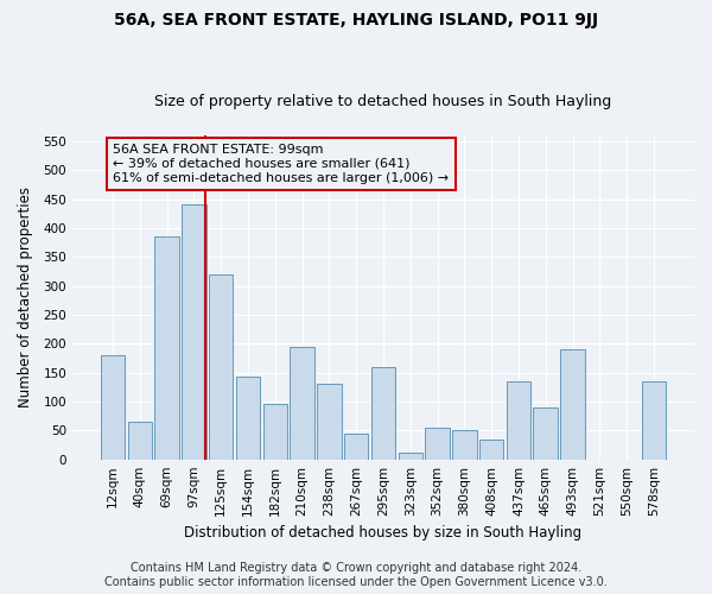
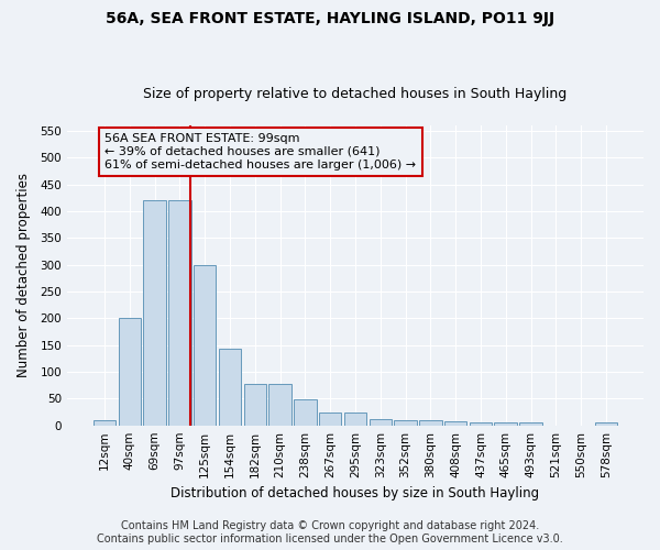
12sqm: 180 -> 10
40sqm: 65 -> 200
69sqm: 385 -> 420
97sqm: 440 -> 420
125sqm: 320 -> 300
182sqm: 95 -> 77
210sqm: 195 -> 77
238sqm: 130 -> 48
267sqm: 45 -> 24
295sqm: 160 -> 24
352sqm: 55 -> 10
380sqm: 50 -> 10
408sqm: 35 -> 8
437sqm: 135 -> 6
465sqm: 90 -> 5
493sqm: 190 -> 5
578sqm: 135 -> 5
